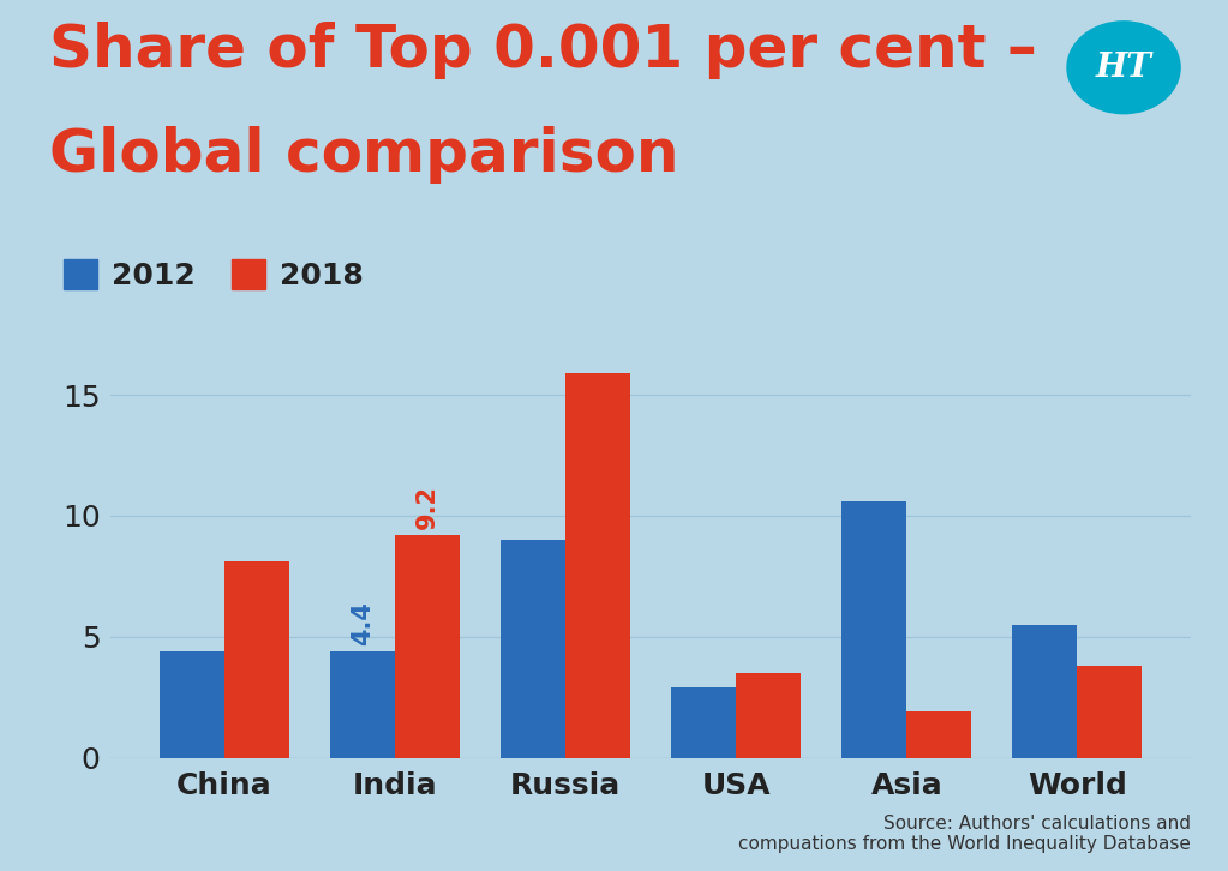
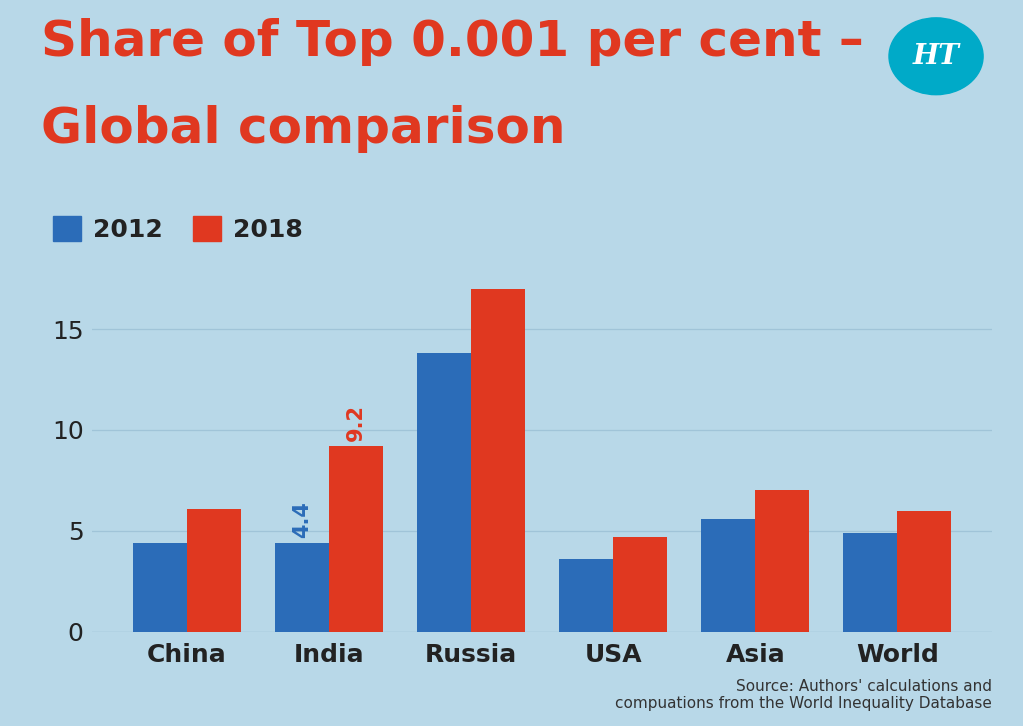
2018/China: 8.1 -> 6.1
2012/Russia: 9.0 -> 13.8
2018/Russia: 15.9 -> 17.0
2012/USA: 2.9 -> 3.6
2018/USA: 3.5 -> 4.7
2012/Asia: 10.6 -> 5.6
2018/Asia: 1.9 -> 7.0
2012/World: 5.5 -> 4.9
2018/World: 3.8 -> 6.0
